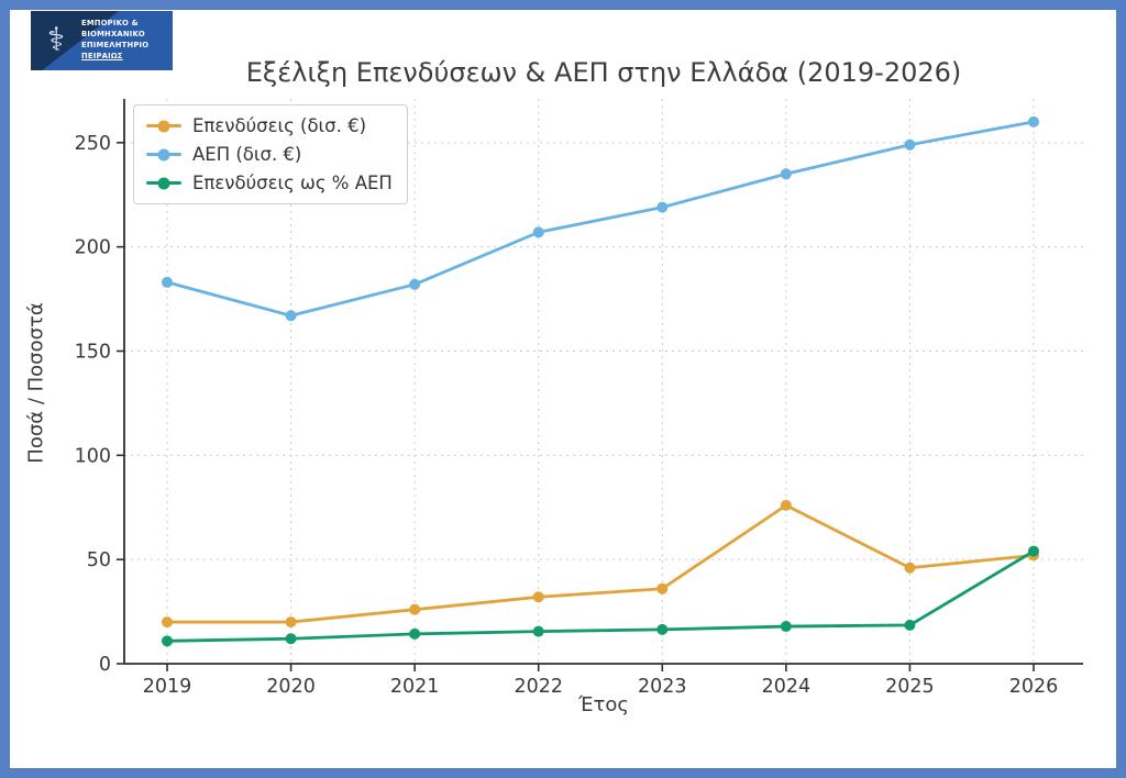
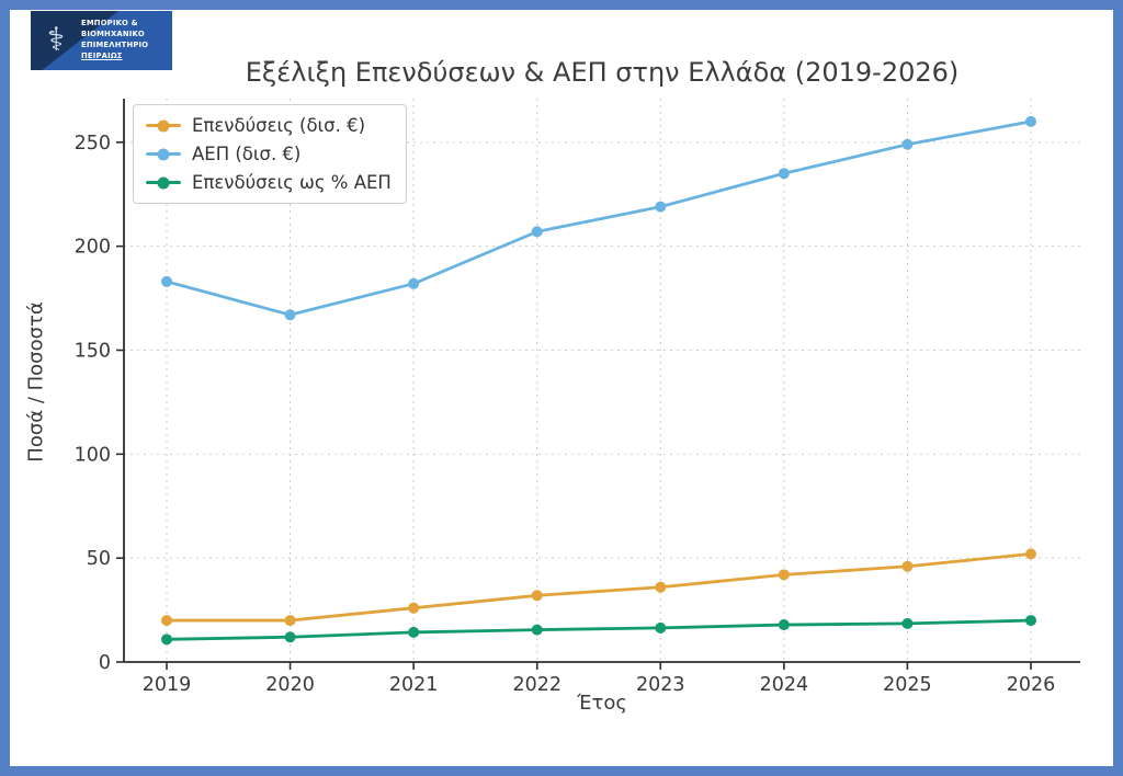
Επενδύσεις (δισ. €)/2024: 76 -> 42
Επενδύσεις ως % ΑΕΠ/2026: 54 -> 20
